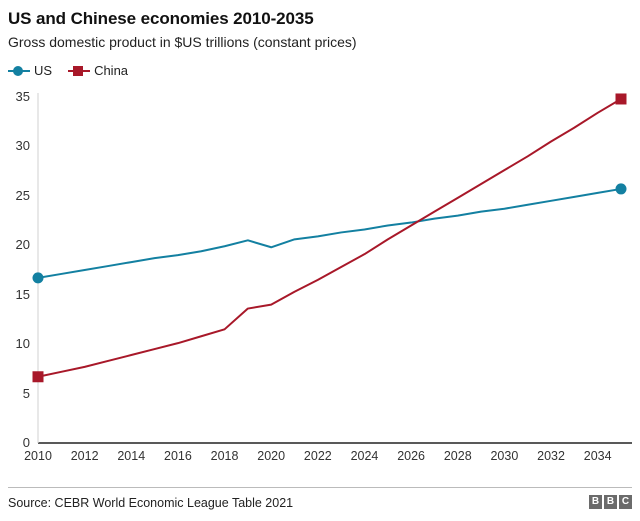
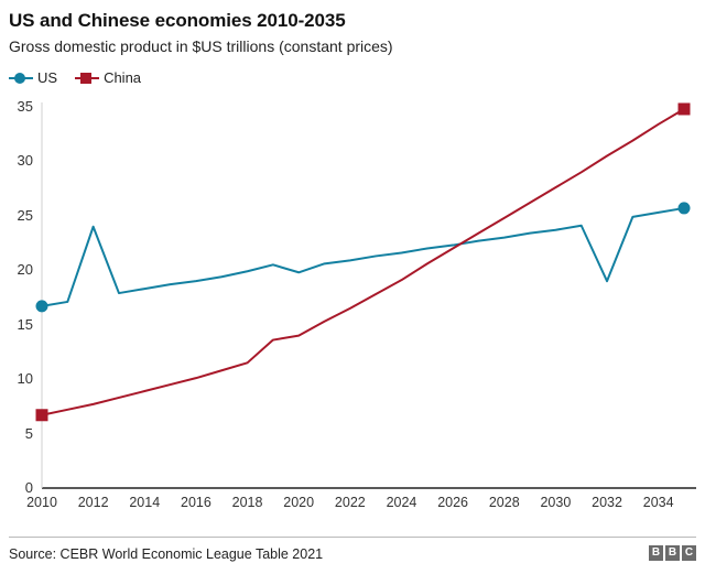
US/2012: 18 -> 24
US/2032: 24 -> 19
